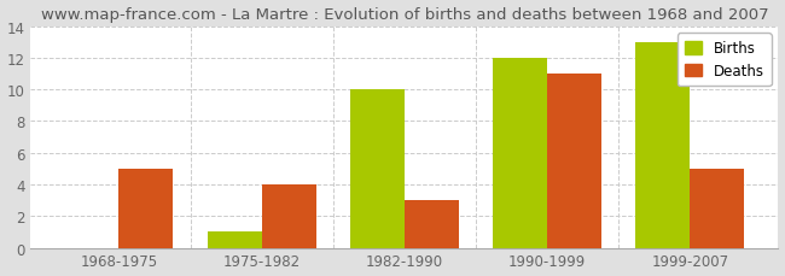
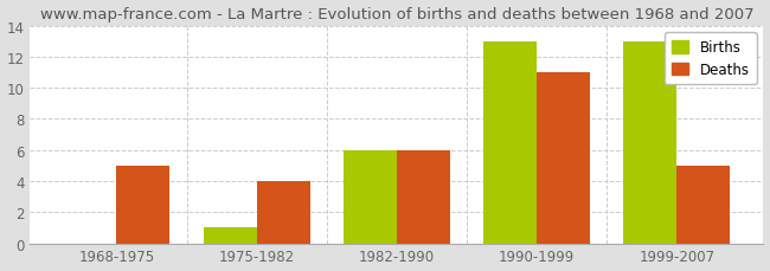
Births/1982-1990: 10 -> 6
Deaths/1982-1990: 3 -> 6
Births/1990-1999: 12 -> 13
